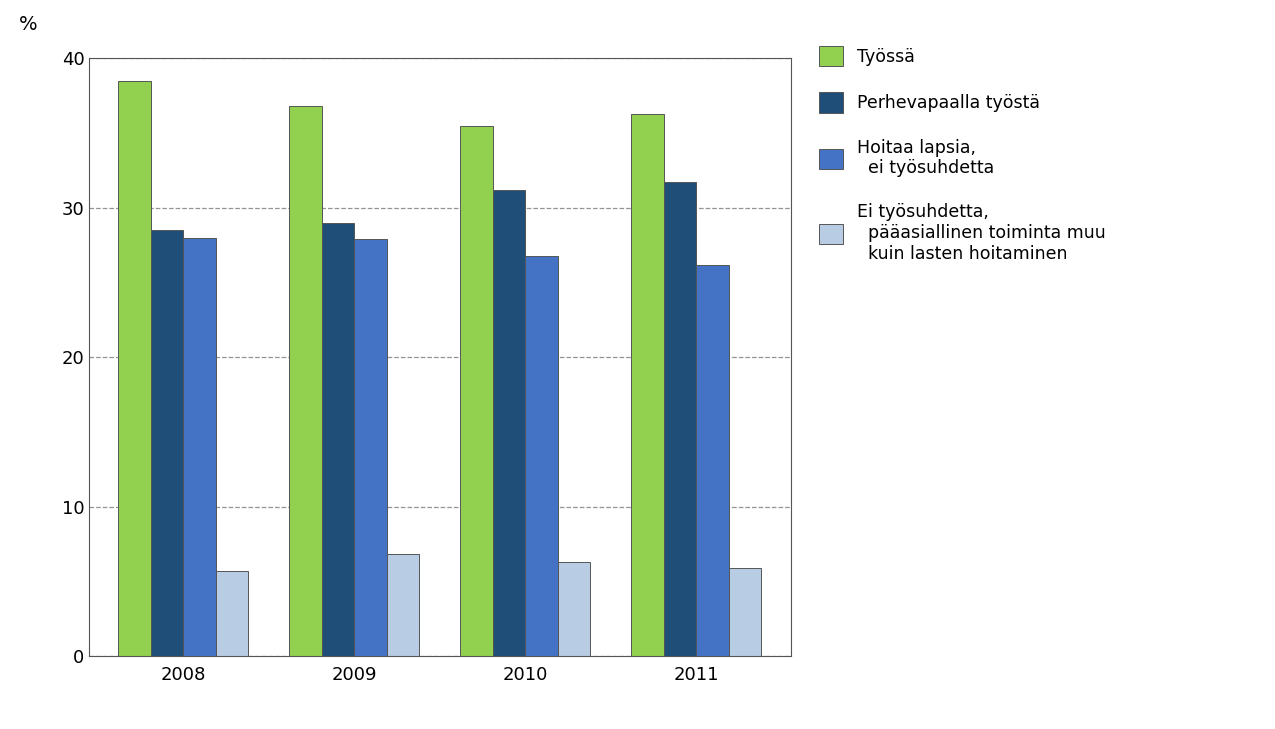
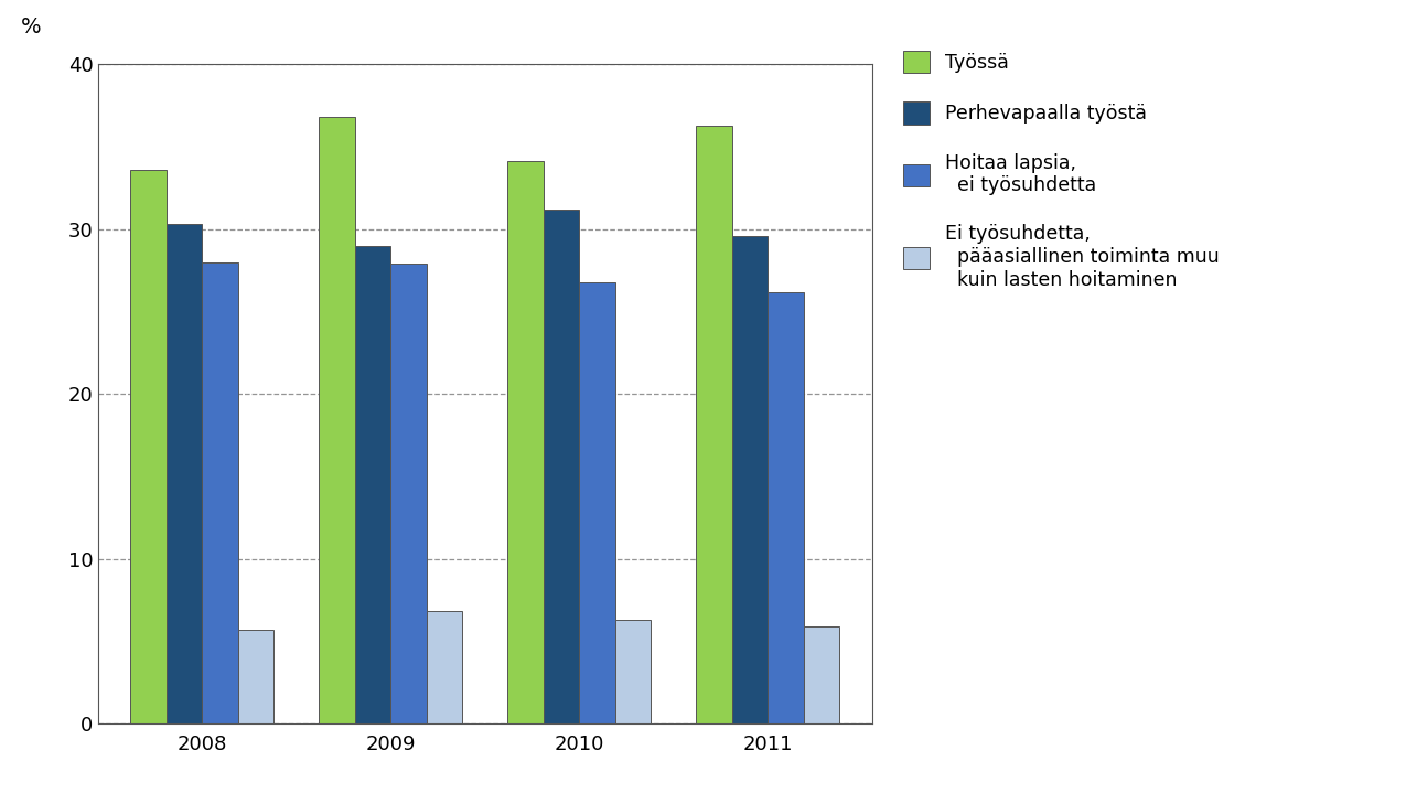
Työssä/2008: 38.5 -> 33.6
Perhevapaalla työstä/2008: 28.5 -> 30.3
Työssä/2010: 35.5 -> 34.1
Perhevapaalla työstä/2011: 31.7 -> 29.6
